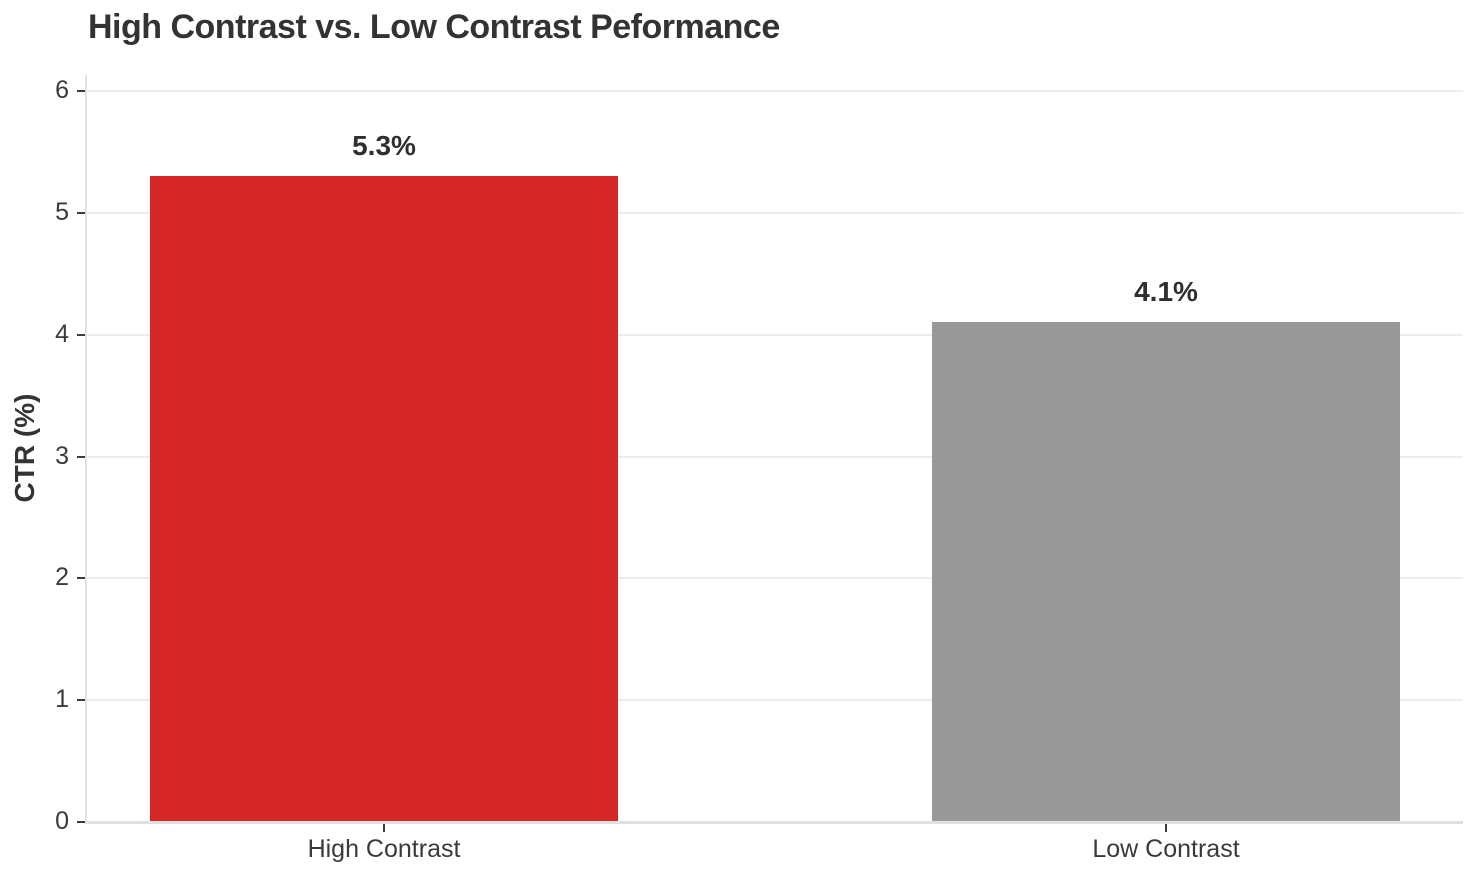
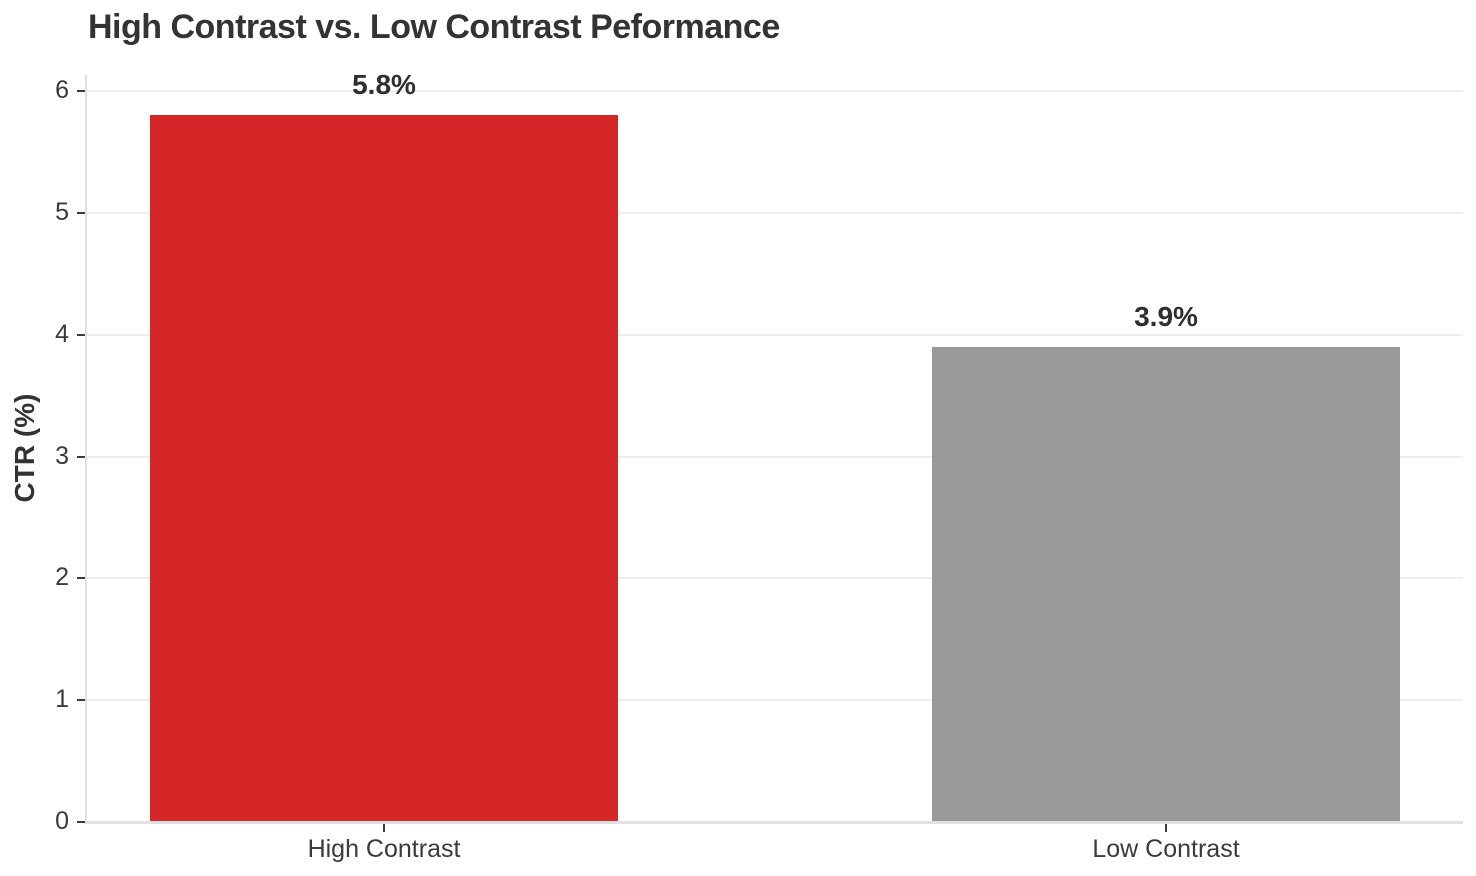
High Contrast: 5.3% -> 5.8%
Low Contrast: 4.1% -> 3.9%
